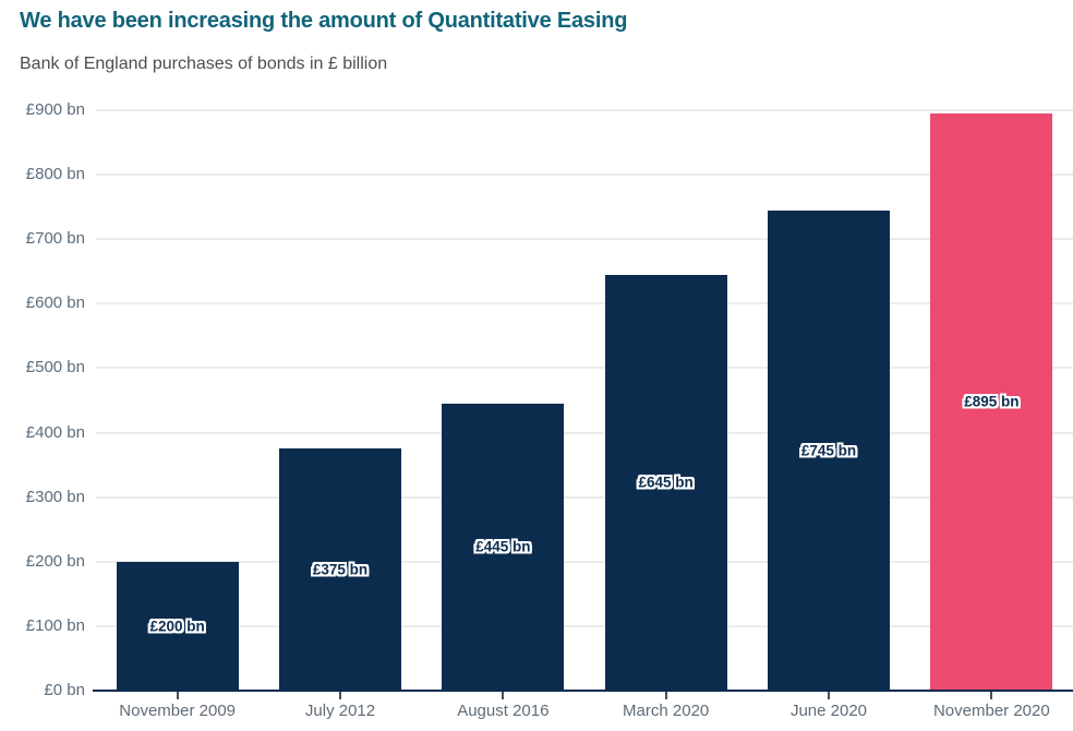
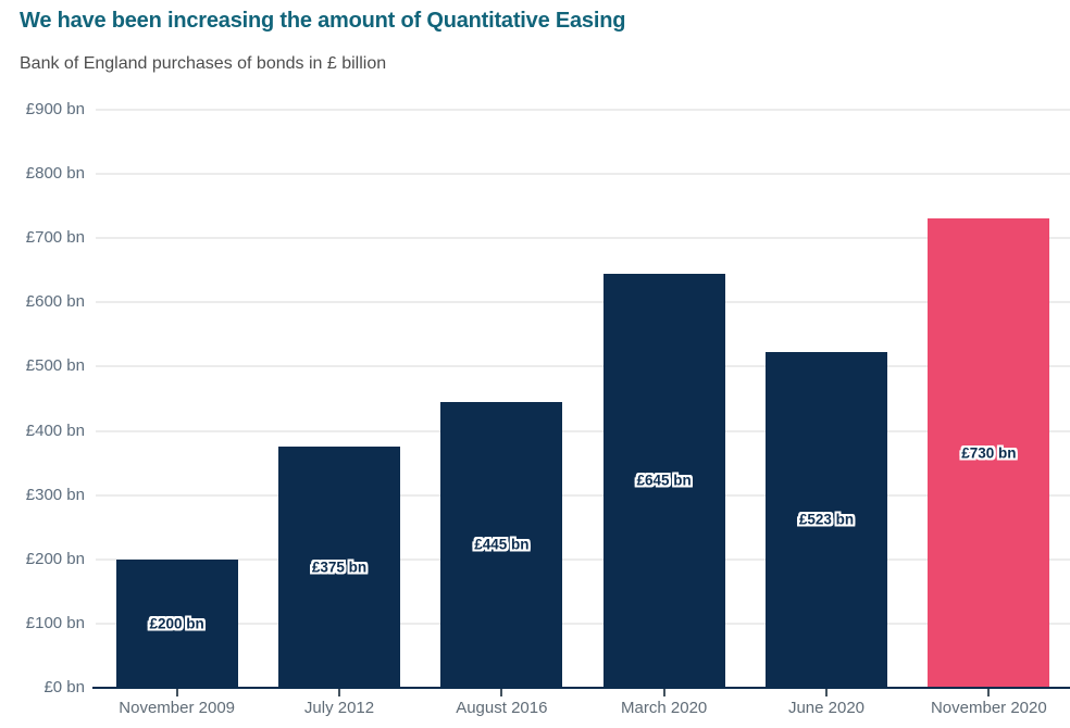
June 2020: £745 -> £523
November 2020: £895 -> £730
